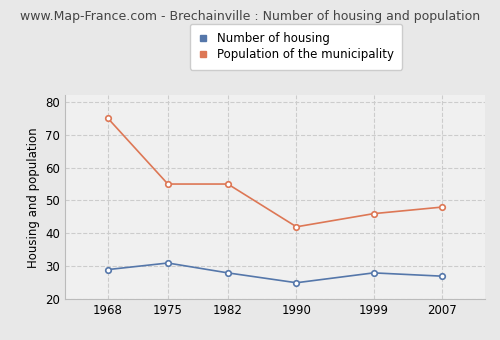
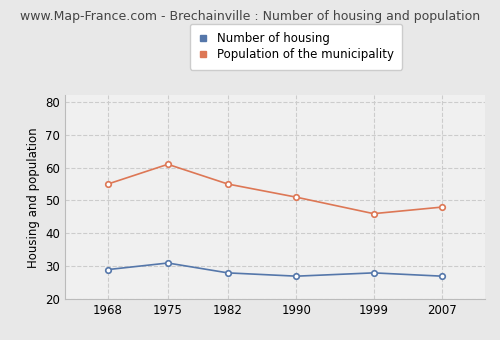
Population of the municipality/1968: 75 -> 55
Population of the municipality/1975: 55 -> 61
Number of housing/1990: 25 -> 27
Population of the municipality/1990: 42 -> 51
